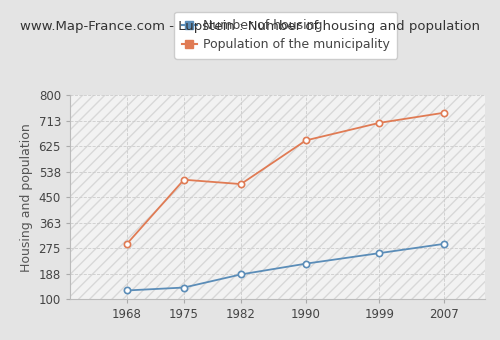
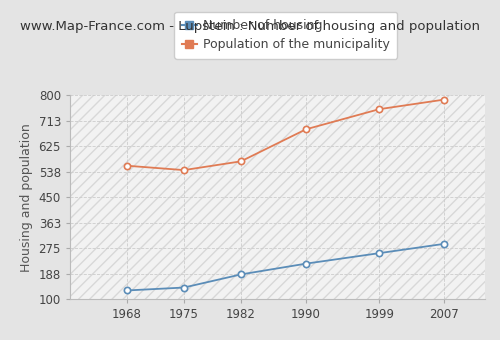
Population of the municipality/1968: 290 -> 558
Population of the municipality/1975: 510 -> 543
Population of the municipality/1982: 495 -> 573
Population of the municipality/1990: 645 -> 683
Population of the municipality/1999: 705 -> 752
Population of the municipality/2007: 740 -> 785
